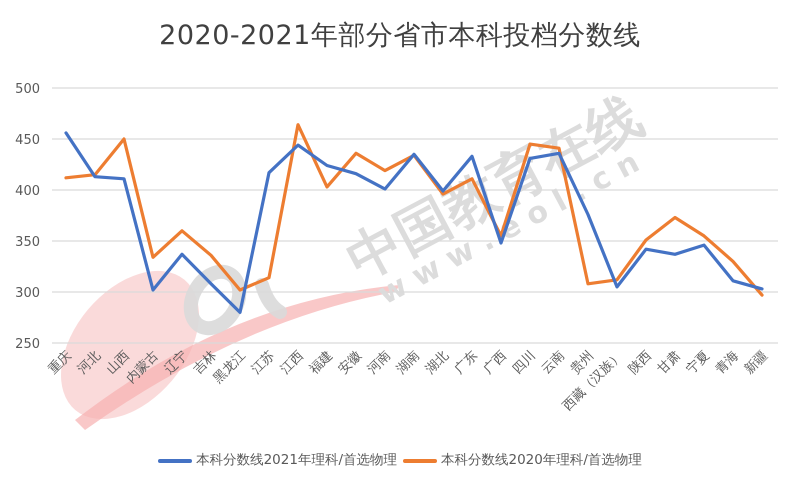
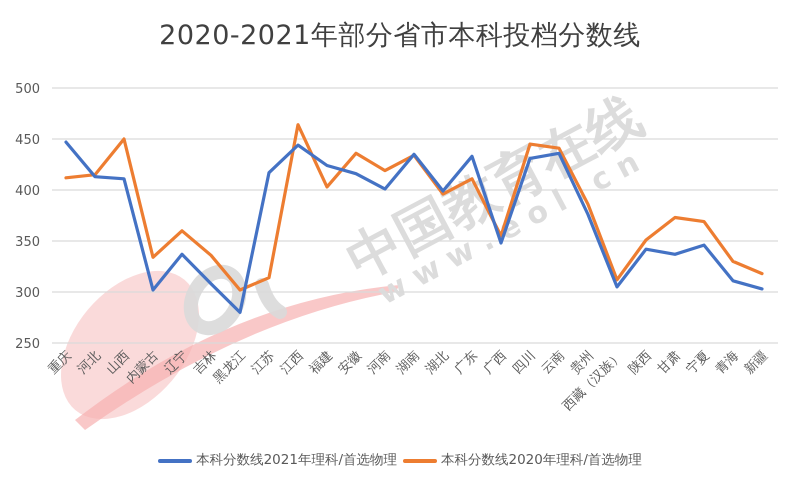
本科分数线2021年理科/首选物理/重庆: 456 -> 447
本科分数线2020年理科/首选物理/贵州: 308 -> 386
本科分数线2020年理科/首选物理/宁夏: 355 -> 369
本科分数线2020年理科/首选物理/新疆: 297 -> 318
